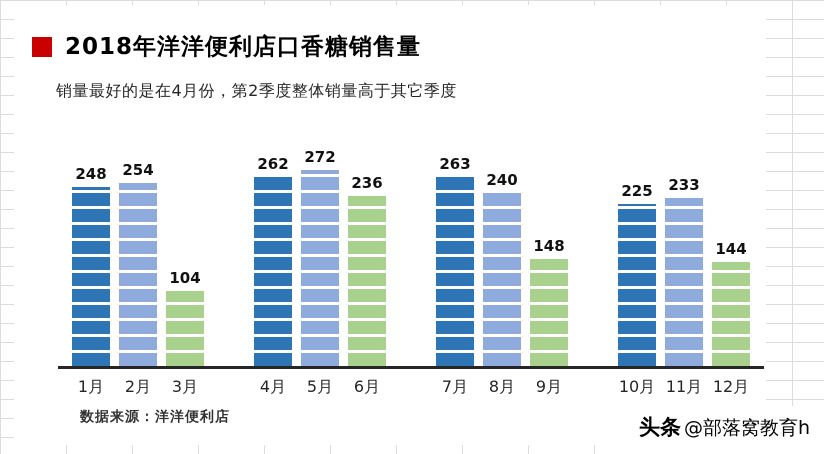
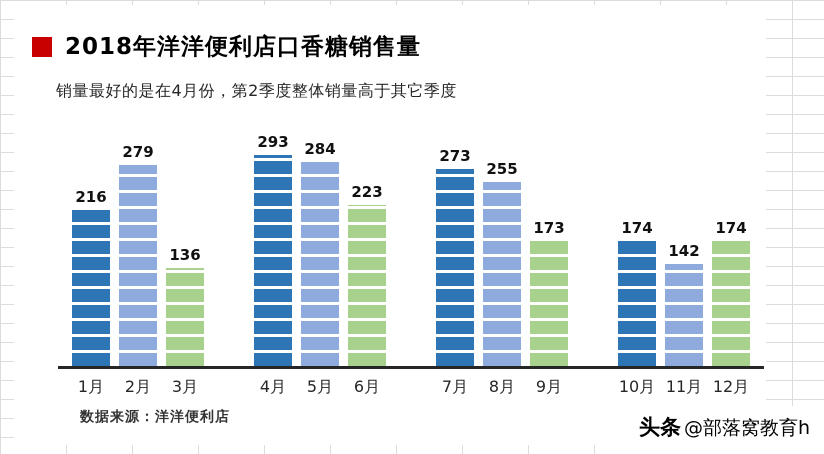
1月: 248 -> 216
2月: 254 -> 279
3月: 104 -> 136
4月: 262 -> 293
5月: 272 -> 284
6月: 236 -> 223
7月: 263 -> 273
8月: 240 -> 255
9月: 148 -> 173
10月: 225 -> 174
11月: 233 -> 142
12月: 144 -> 174
